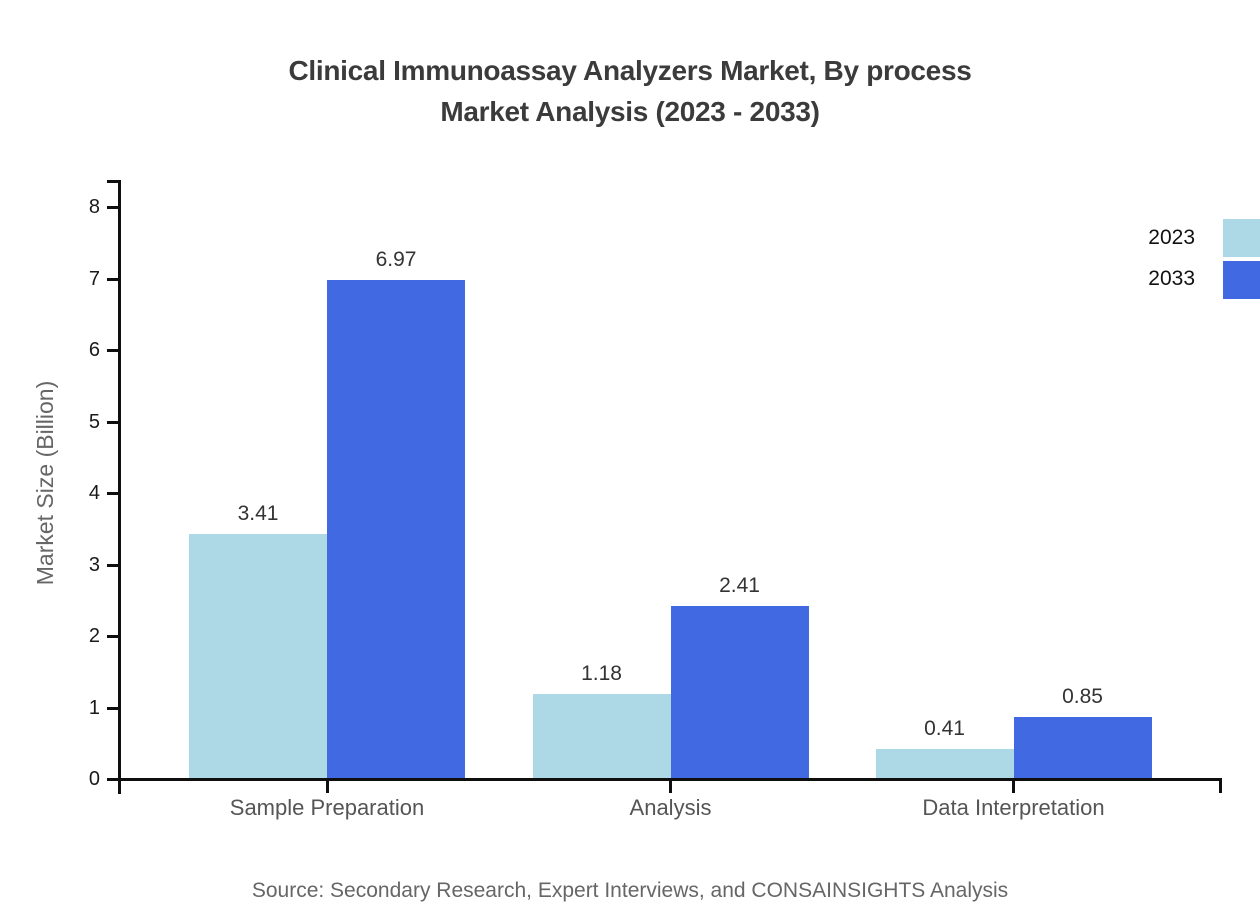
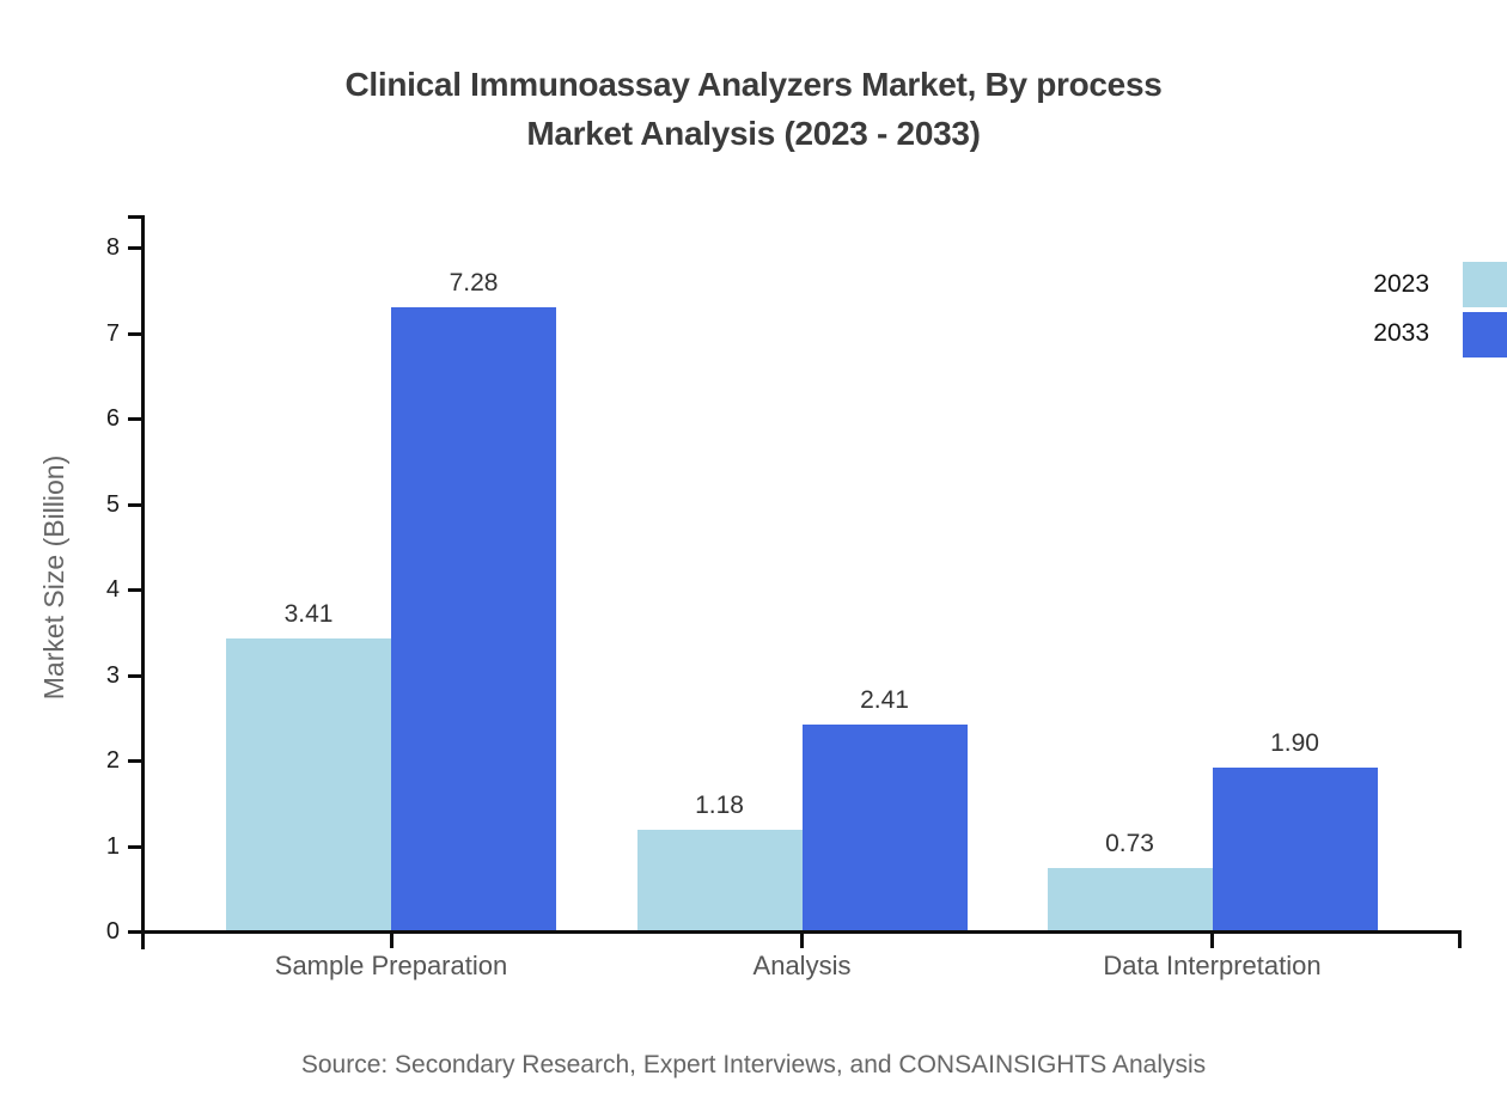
2033/Sample Preparation: 6.97 -> 7.28
2023/Data Interpretation: 0.41 -> 0.73
2033/Data Interpretation: 0.85 -> 1.90
